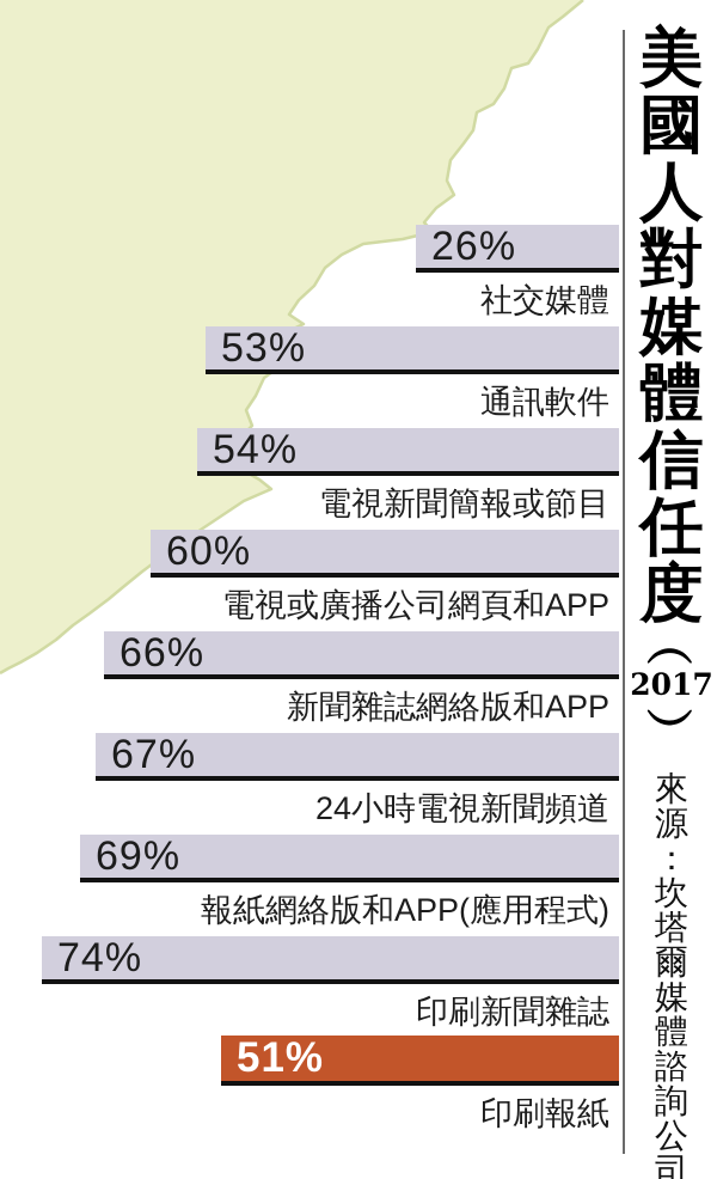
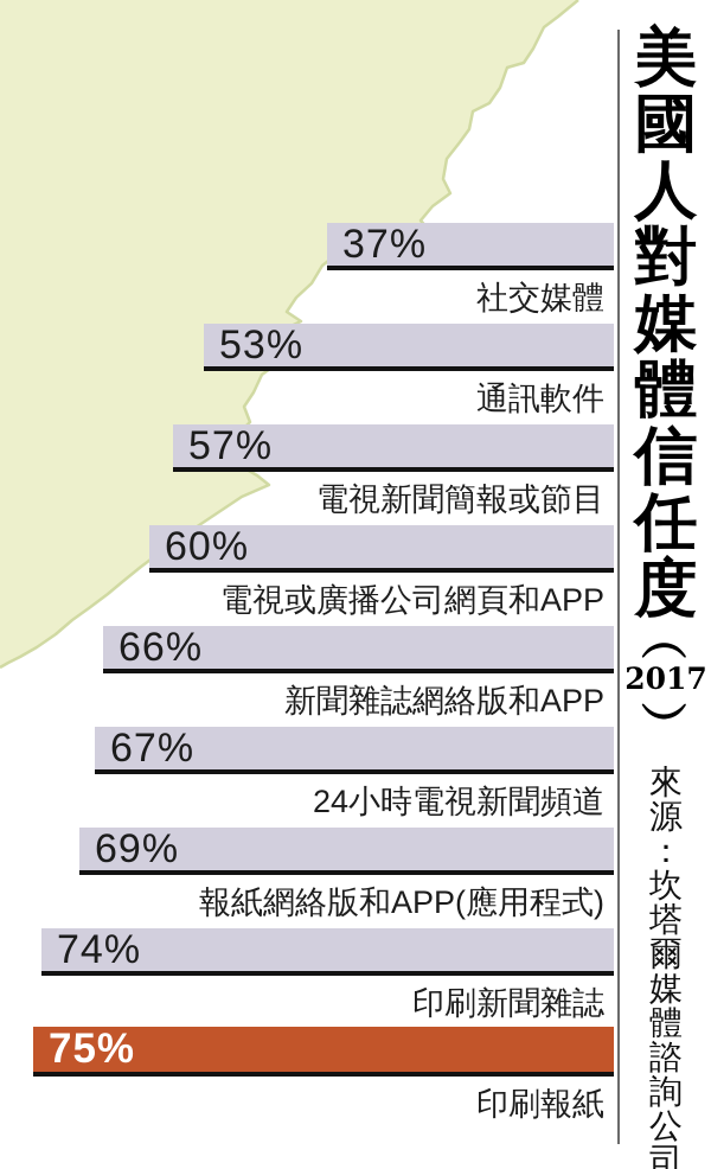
社交媒體: 26% -> 37%
電視新聞簡報或節目: 54% -> 57%
印刷報紙: 51% -> 75%
